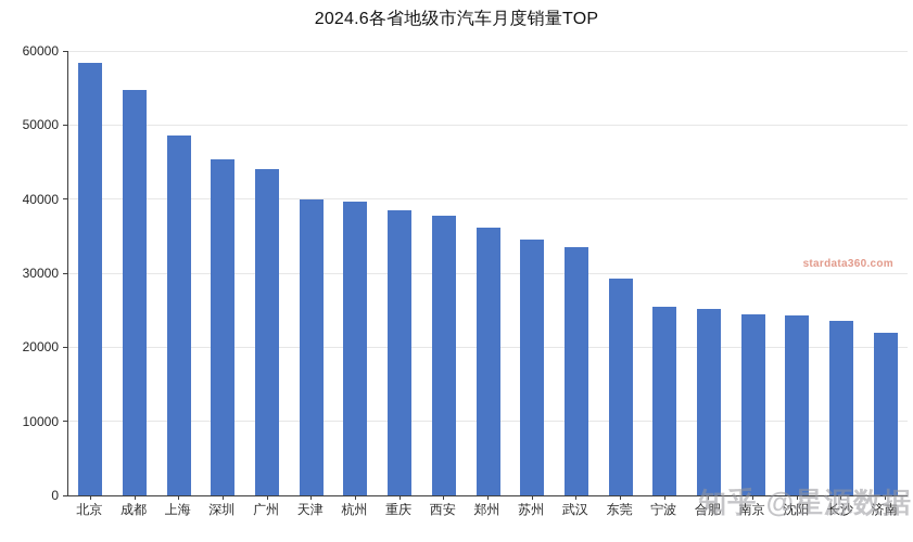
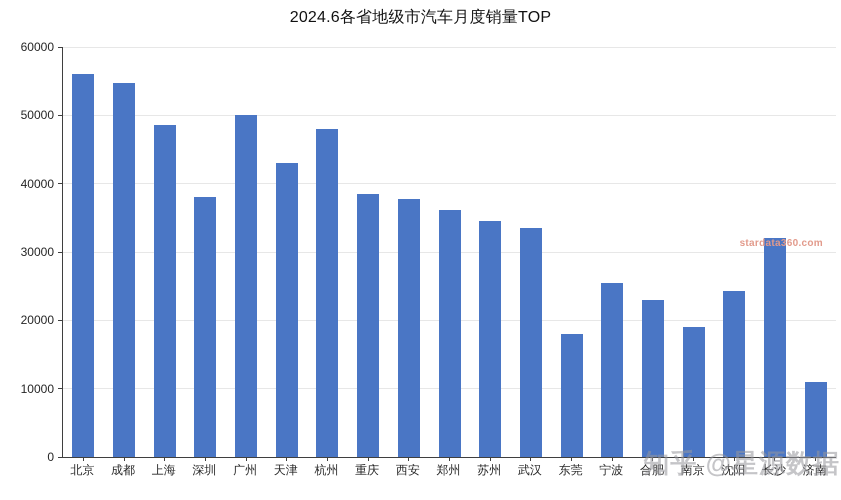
北京: 58000 -> 56000
深圳: 45000 -> 38000
广州: 44000 -> 50000
天津: 40000 -> 43000
杭州: 40000 -> 48000
东莞: 29000 -> 18000
合肥: 25000 -> 23000
南京: 24000 -> 19000
长沙: 24000 -> 32000
济南: 22000 -> 11000
